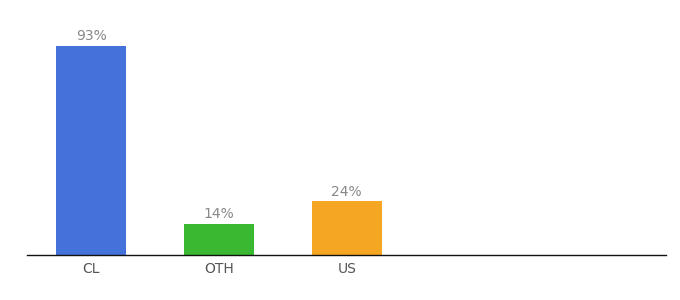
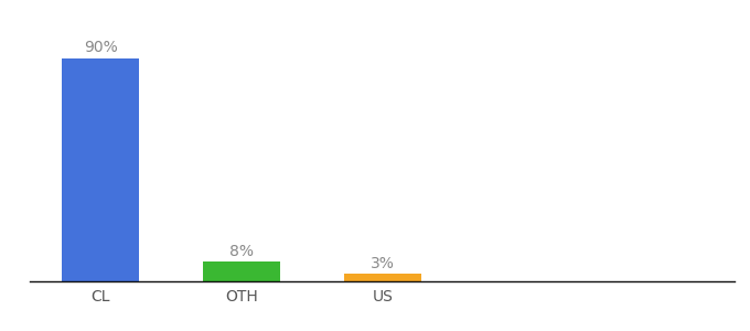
CL: 93% -> 90%
OTH: 14% -> 8%
US: 24% -> 3%
